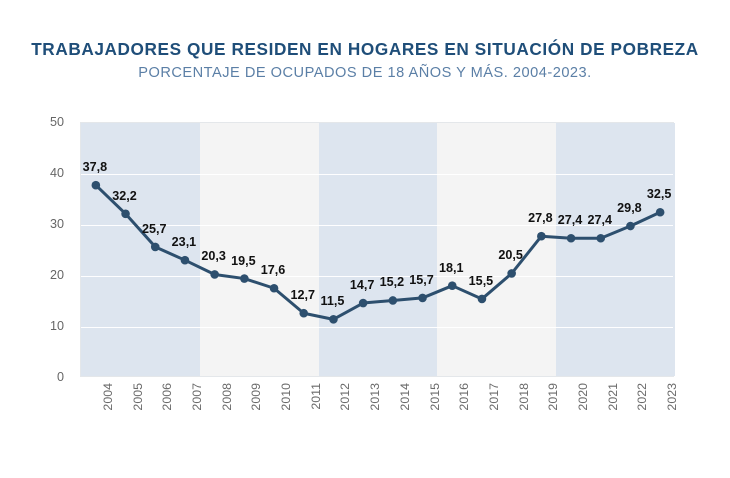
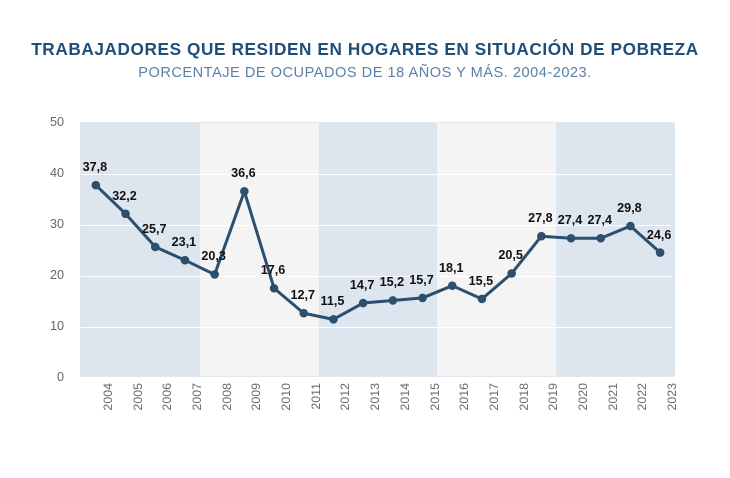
2009: 19,5 -> 36,6
2023: 32,5 -> 24,6
